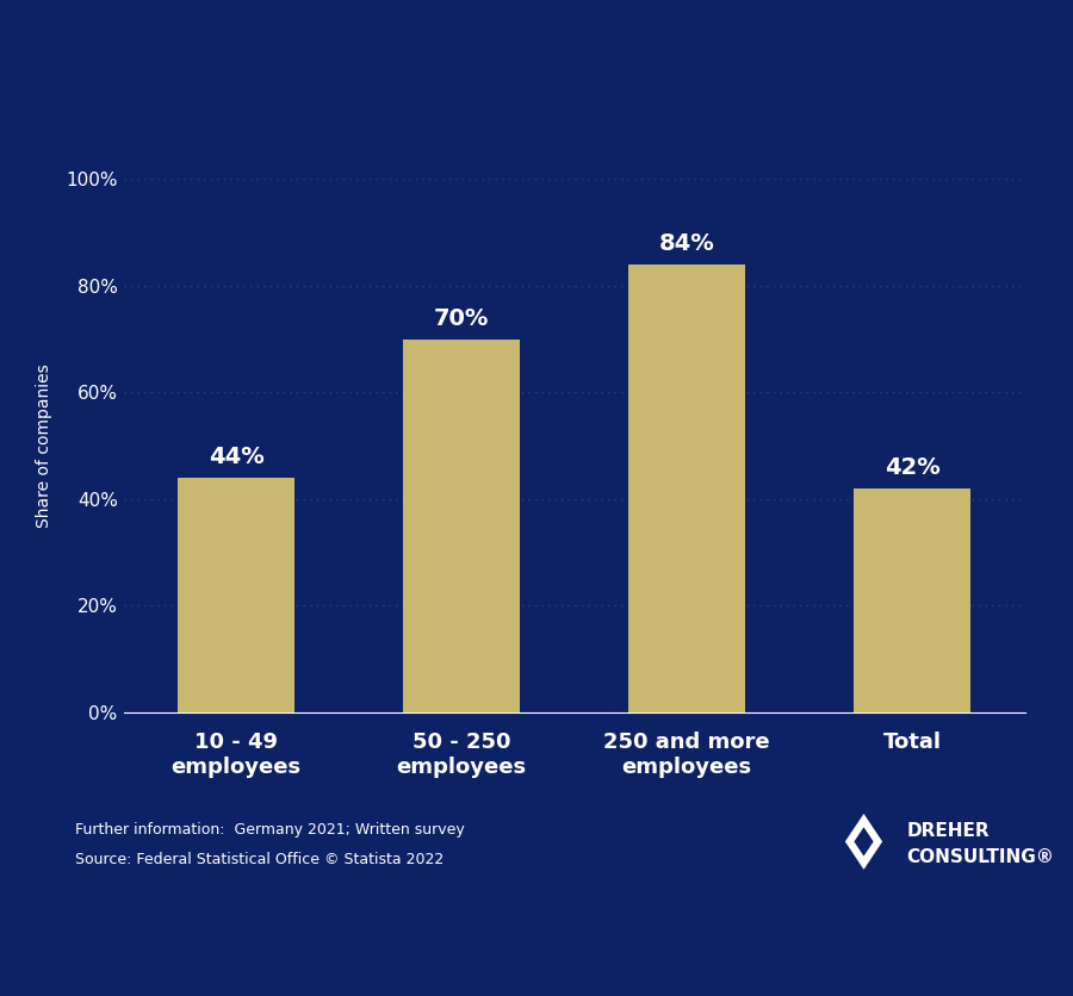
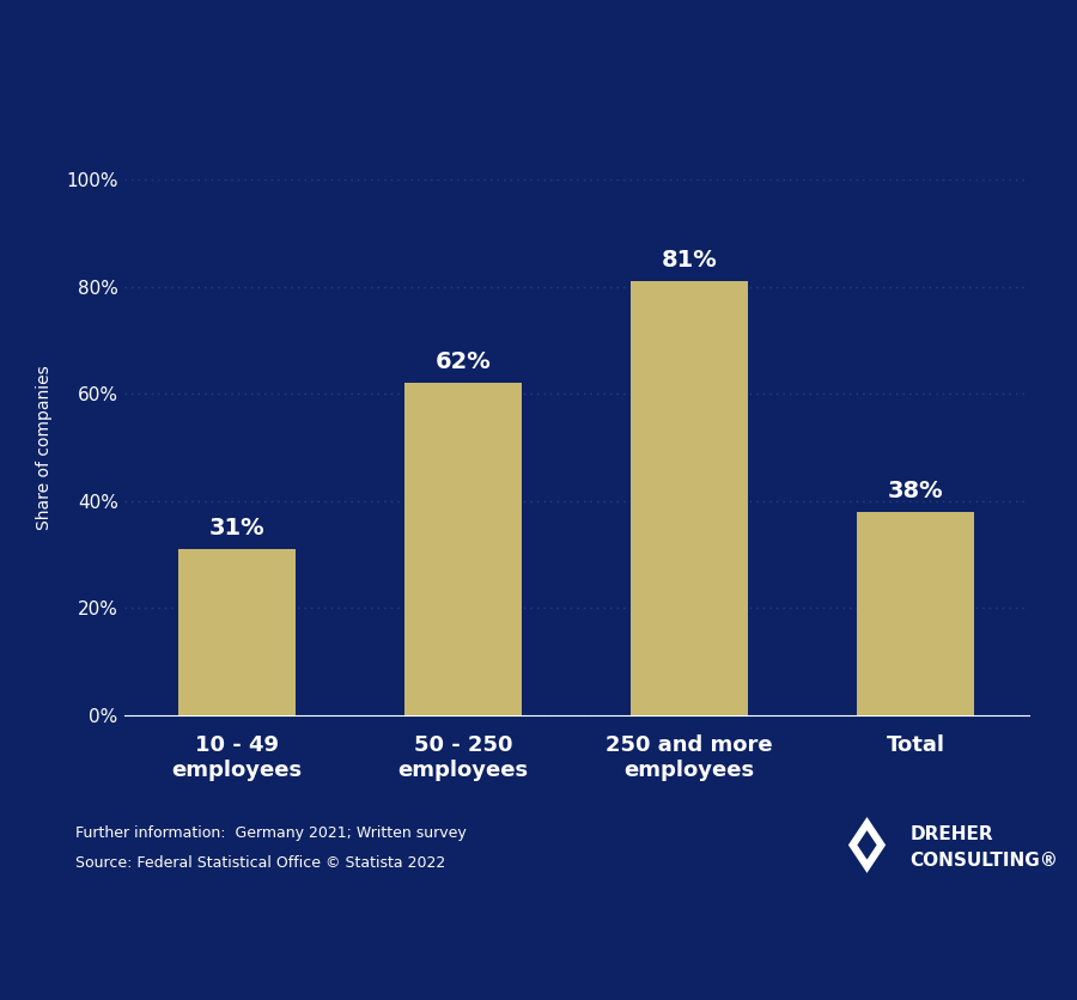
10 - 49 employees: 44% -> 31%
50 - 250 employees: 70% -> 62%
250 and more employees: 84% -> 81%
Total: 42% -> 38%
